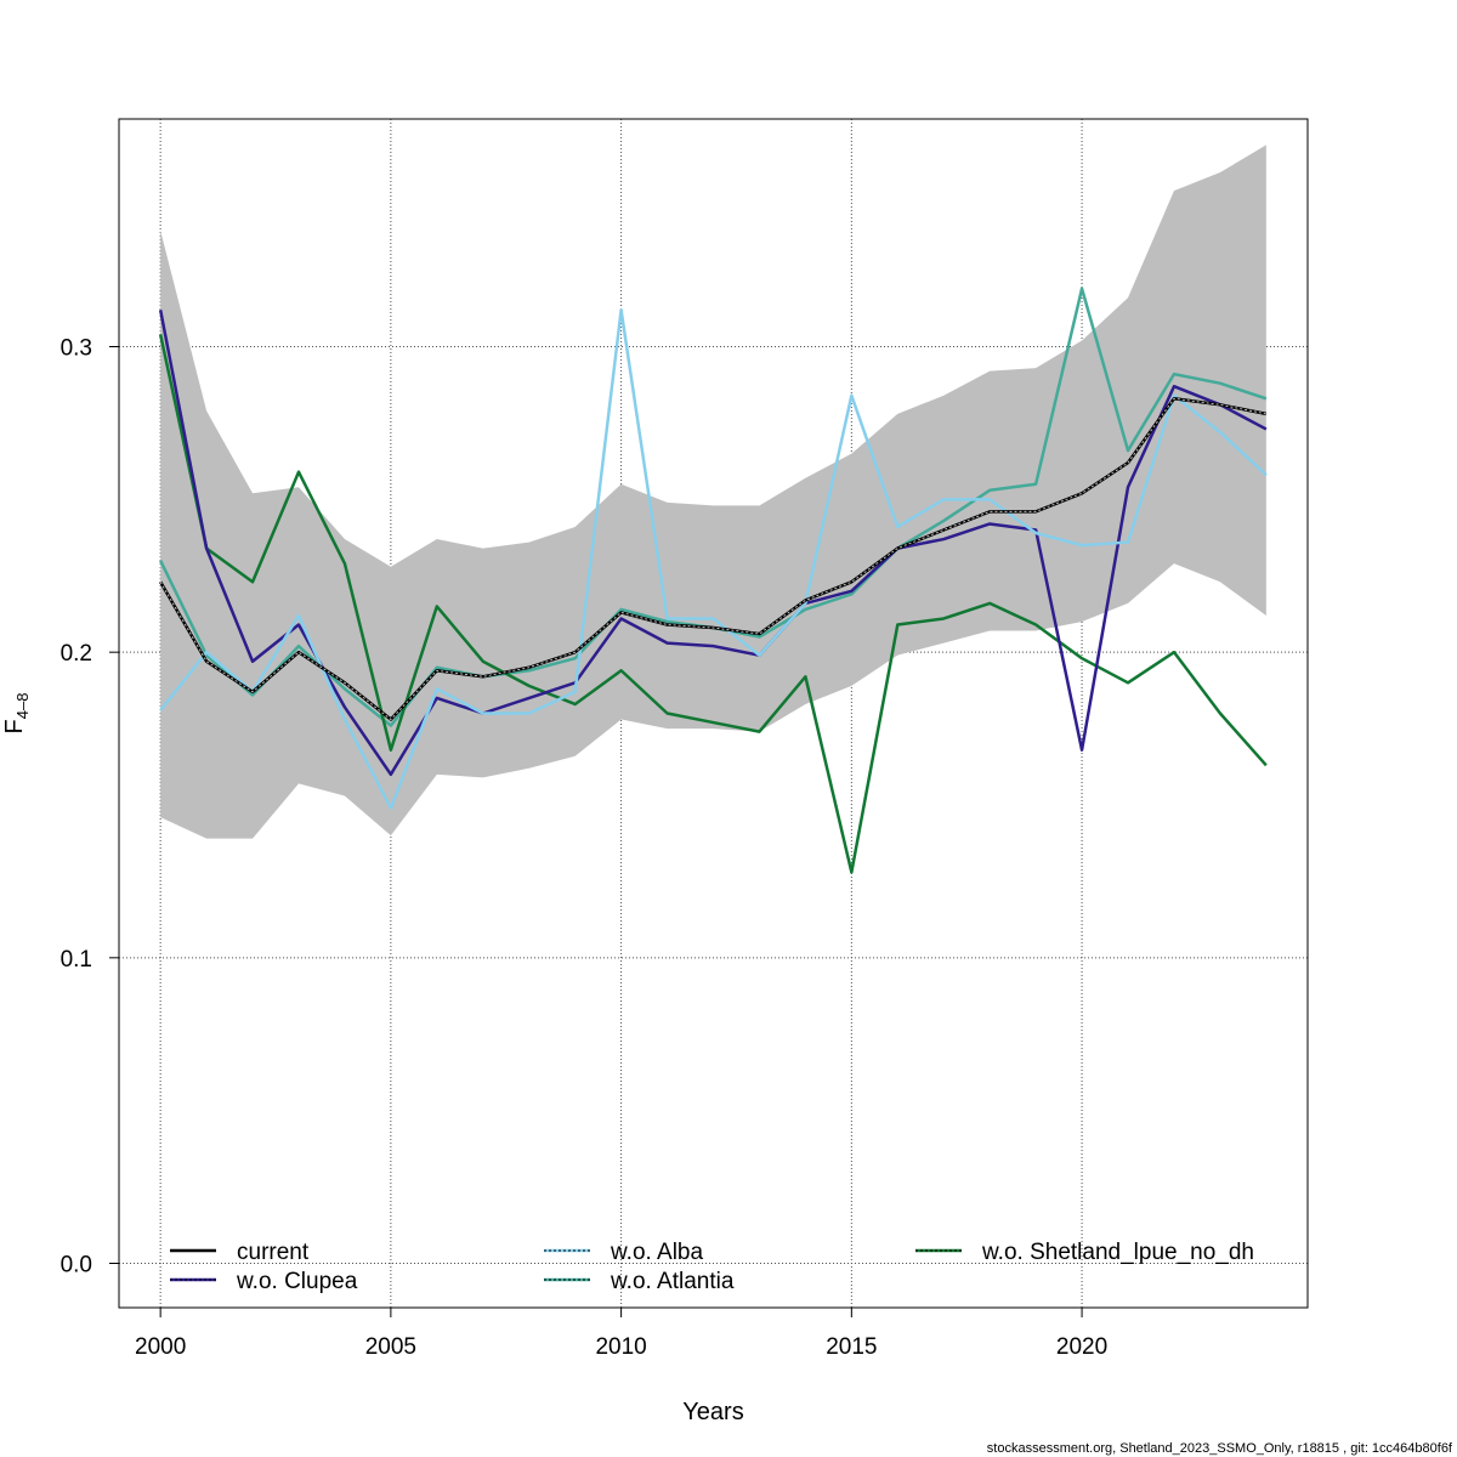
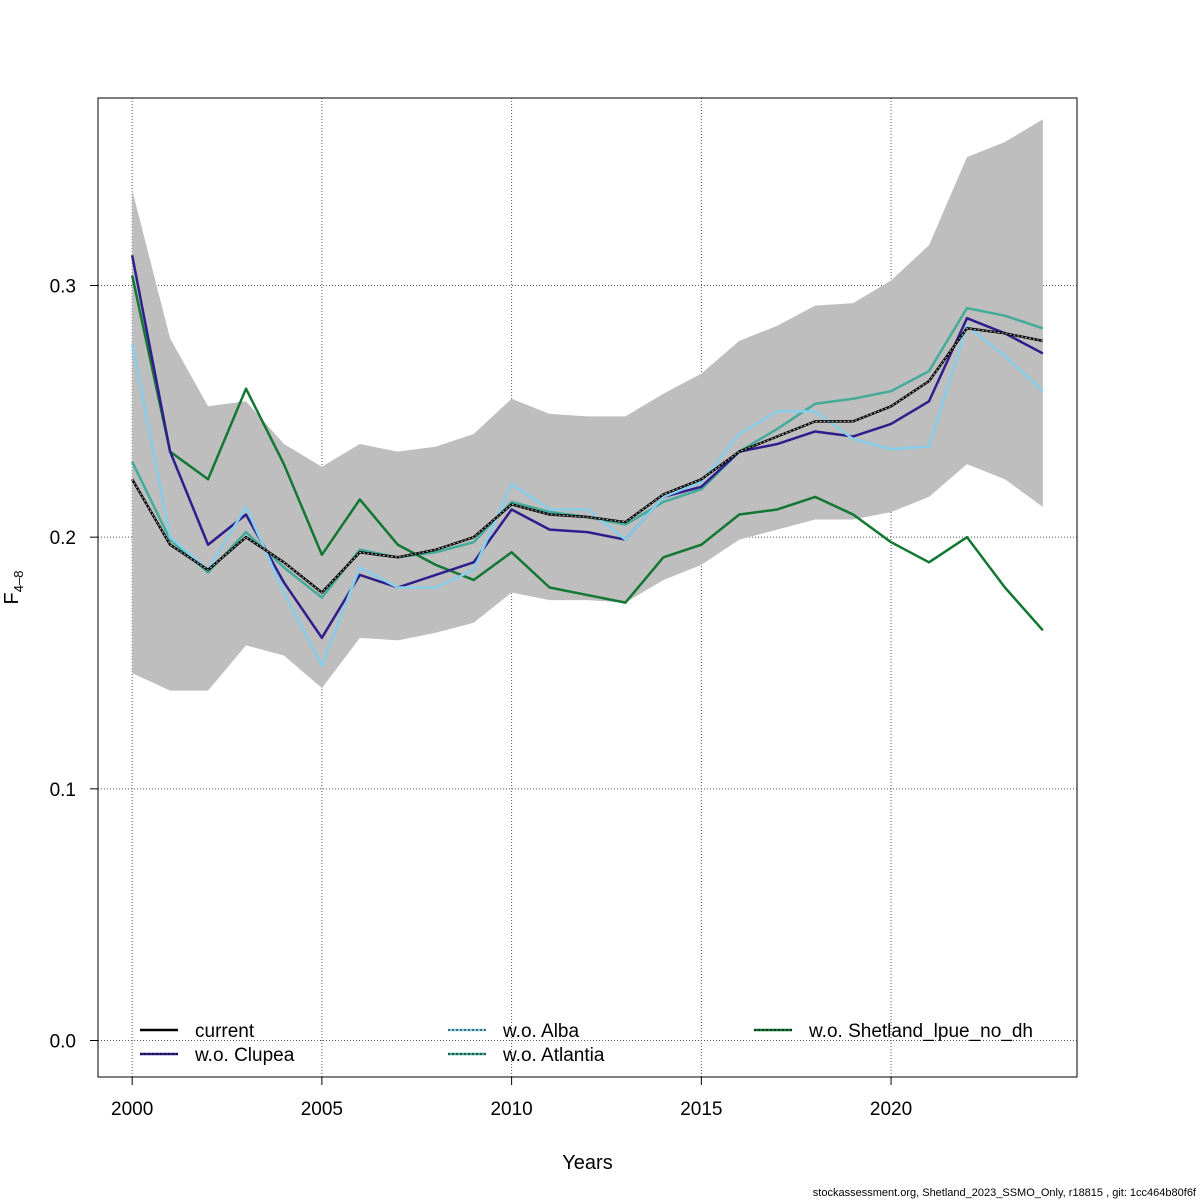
w.o. Alba/2000: 0.181 -> 0.277
w.o. Shetland_lpue_no_dh/2005: 0.168 -> 0.193
w.o. Alba/2010: 0.312 -> 0.221
w.o. Alba/2015: 0.284 -> 0.222
w.o. Shetland_lpue_no_dh/2015: 0.128 -> 0.197
w.o. Clupea/2020: 0.168 -> 0.245
w.o. Atlantia/2020: 0.319 -> 0.258
